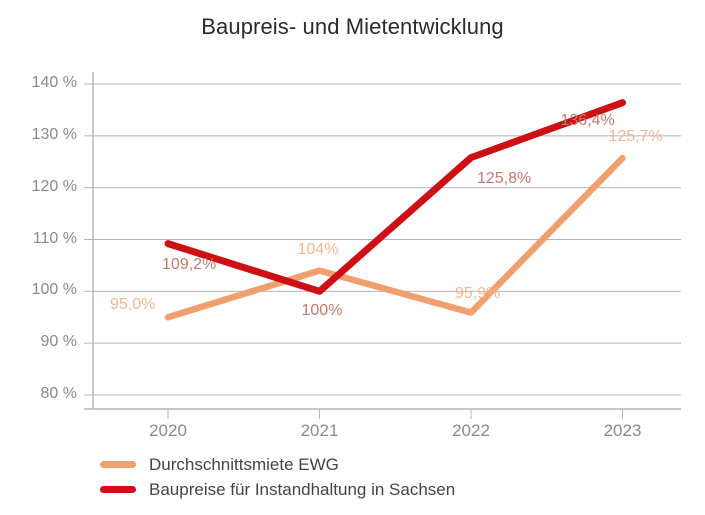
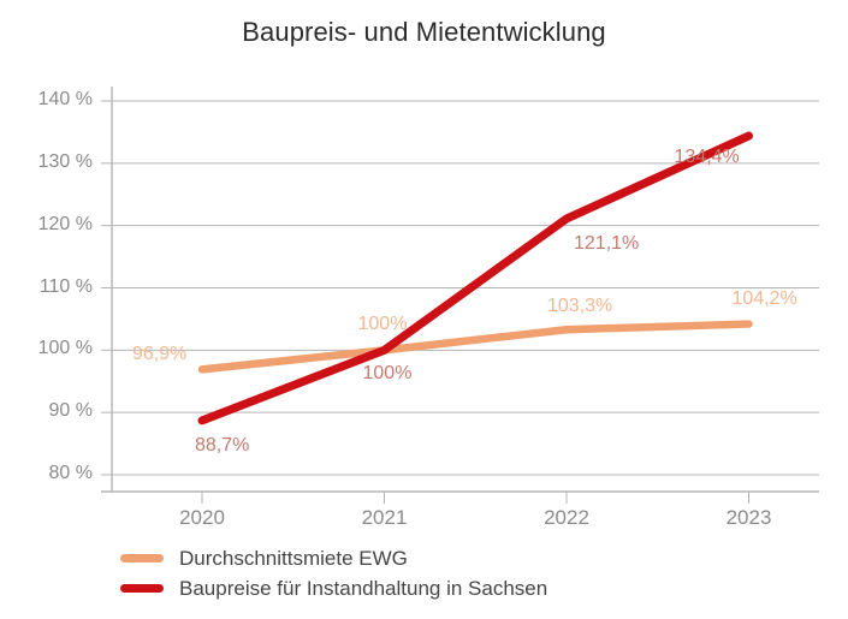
Durchschnittsmiete EWG/2020: 95,0% -> 96,9%
Baupreise für Instandhaltung in Sachsen/2020: 109,2% -> 88,7%
Durchschnittsmiete EWG/2021: 104% -> 100%
Durchschnittsmiete EWG/2022: 95,9% -> 103,3%
Baupreise für Instandhaltung in Sachsen/2022: 125,8% -> 121,1%
Durchschnittsmiete EWG/2023: 125,7% -> 104,2%
Baupreise für Instandhaltung in Sachsen/2023: 136,4% -> 134,4%
